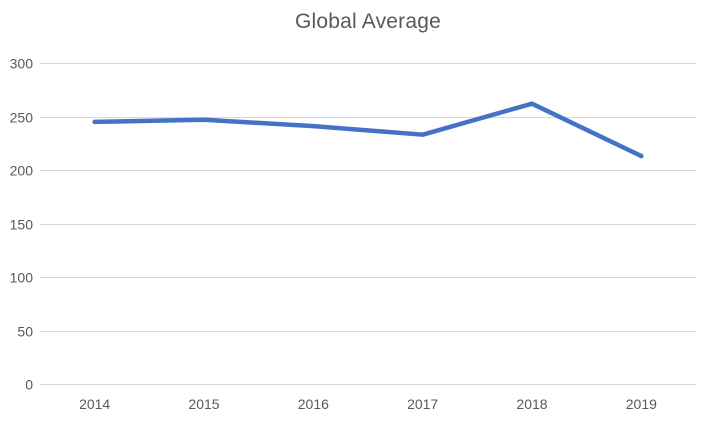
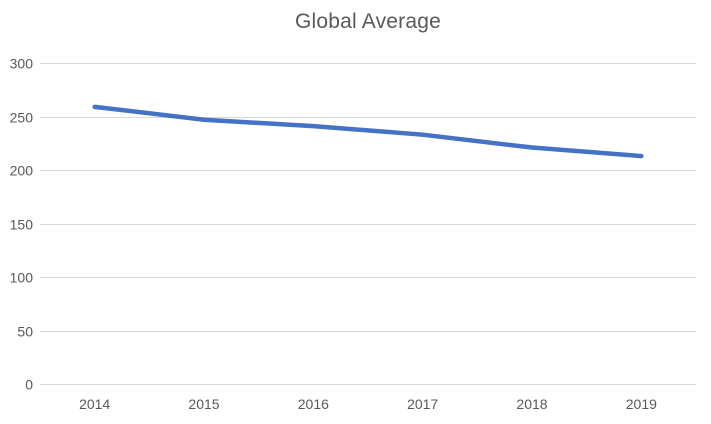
2014: 245 -> 259
2018: 262 -> 221
